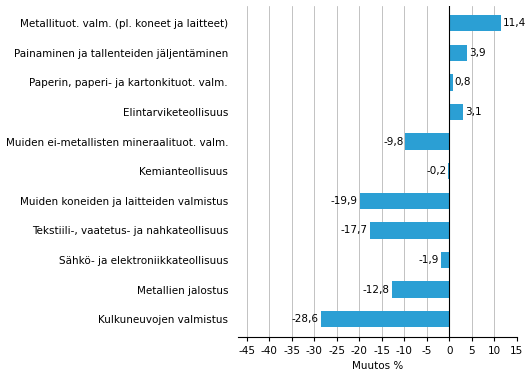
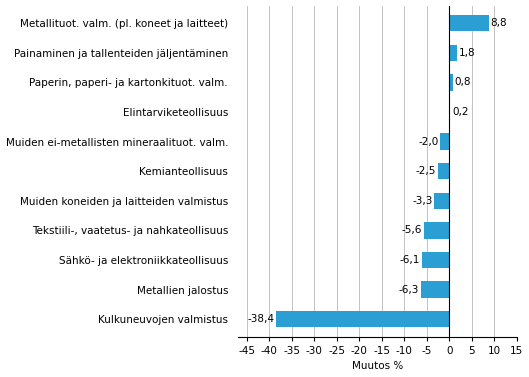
Metallituot. valm. (pl. koneet ja laitteet): 11,4 -> 8,8
Painaminen ja tallenteiden jäljentäminen: 3,9 -> 1,8
Elintarviketeollisuus: 3,1 -> 0,2
Muiden ei-metallisten mineraalituot. valm.: -9,8 -> -2,0
Kemianteollisuus: -0,2 -> -2,5
Muiden koneiden ja laitteiden valmistus: -19,9 -> -3,3
Tekstiili-, vaatetus- ja nahkateollisuus: -17,7 -> -5,6
Sähkö- ja elektroniikkateollisuus: -1,9 -> -6,1
Metallien jalostus: -12,8 -> -6,3
Kulkuneuvojen valmistus: -28,6 -> -38,4
